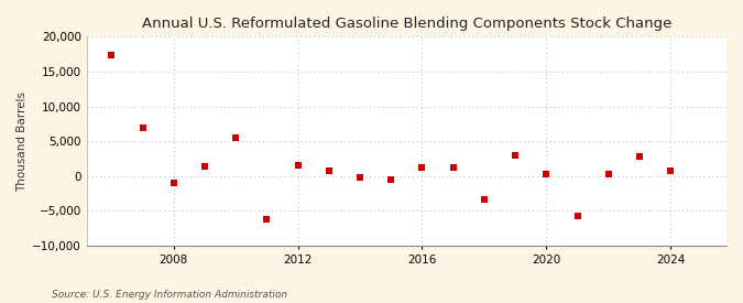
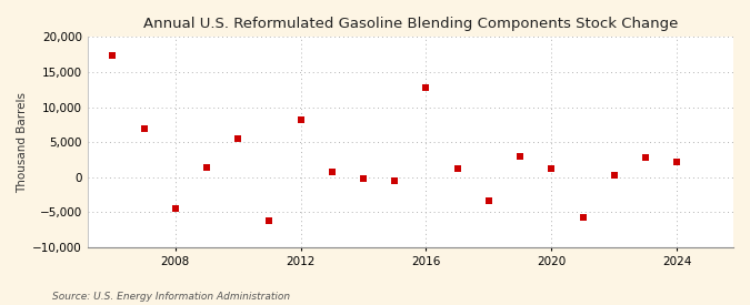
2008: -900 -> -4,400
2012: 1,600 -> 8,200
2016: 1,300 -> 12,800
2020: 300 -> 1,200
2024: 800 -> 2,200
